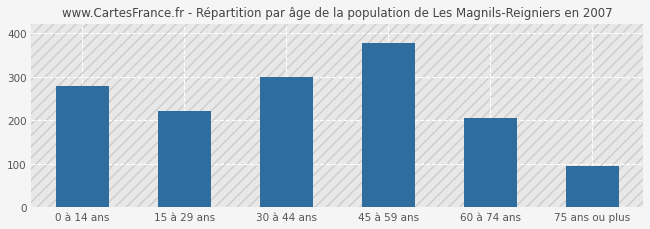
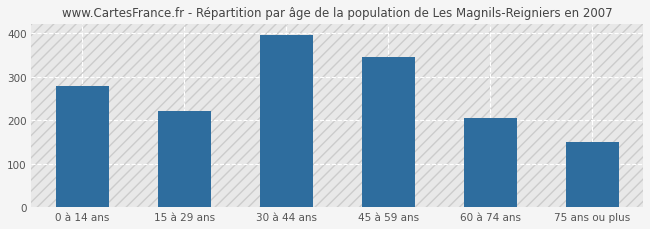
30 à 44 ans: 300 -> 395
45 à 59 ans: 378 -> 345
75 ans ou plus: 95 -> 150
